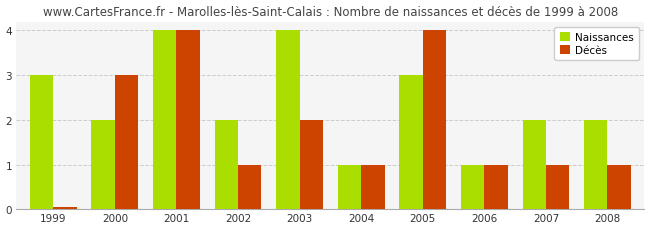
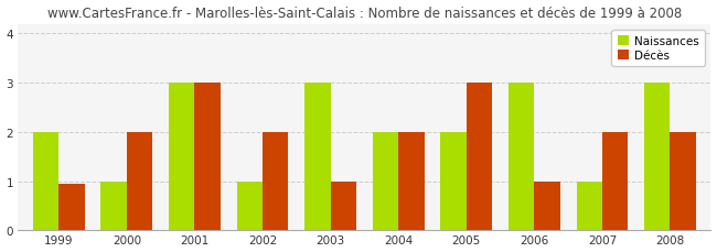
Naissances/1999: 3 -> 2
Décès/1999: 0.05 -> 0.95
Naissances/2000: 2 -> 1
Décès/2000: 3.00 -> 2.00
Naissances/2001: 4 -> 3
Décès/2001: 4.00 -> 3.00
Naissances/2002: 2 -> 1
Décès/2002: 1.00 -> 2.00
Naissances/2003: 4 -> 3
Décès/2003: 2.00 -> 1.00
Naissances/2004: 1 -> 2
Décès/2004: 1.00 -> 2.00
Naissances/2005: 3 -> 2
Décès/2005: 4.00 -> 3.00
Naissances/2006: 1 -> 3
Naissances/2007: 2 -> 1
Décès/2007: 1.00 -> 2.00
Naissances/2008: 2 -> 3
Décès/2008: 1.00 -> 2.00
